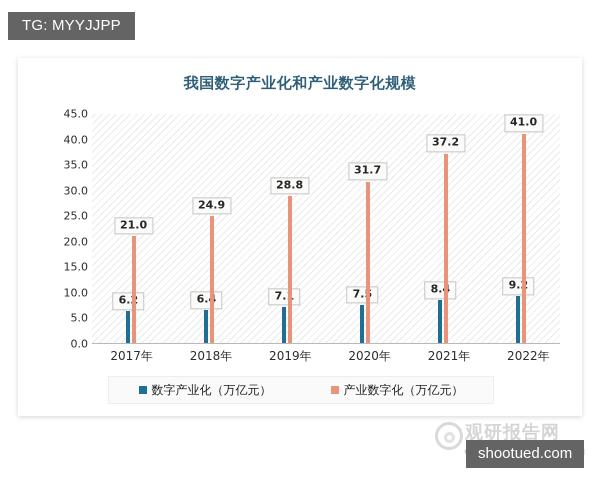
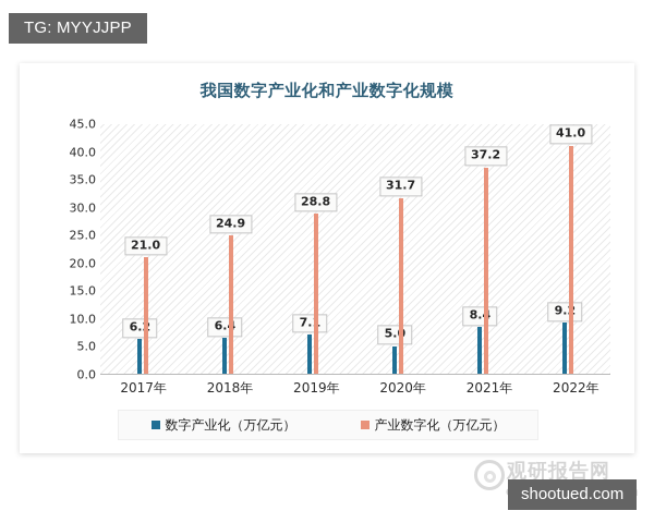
数字产业化（万亿元）/2020年: 7.5 -> 5.0
